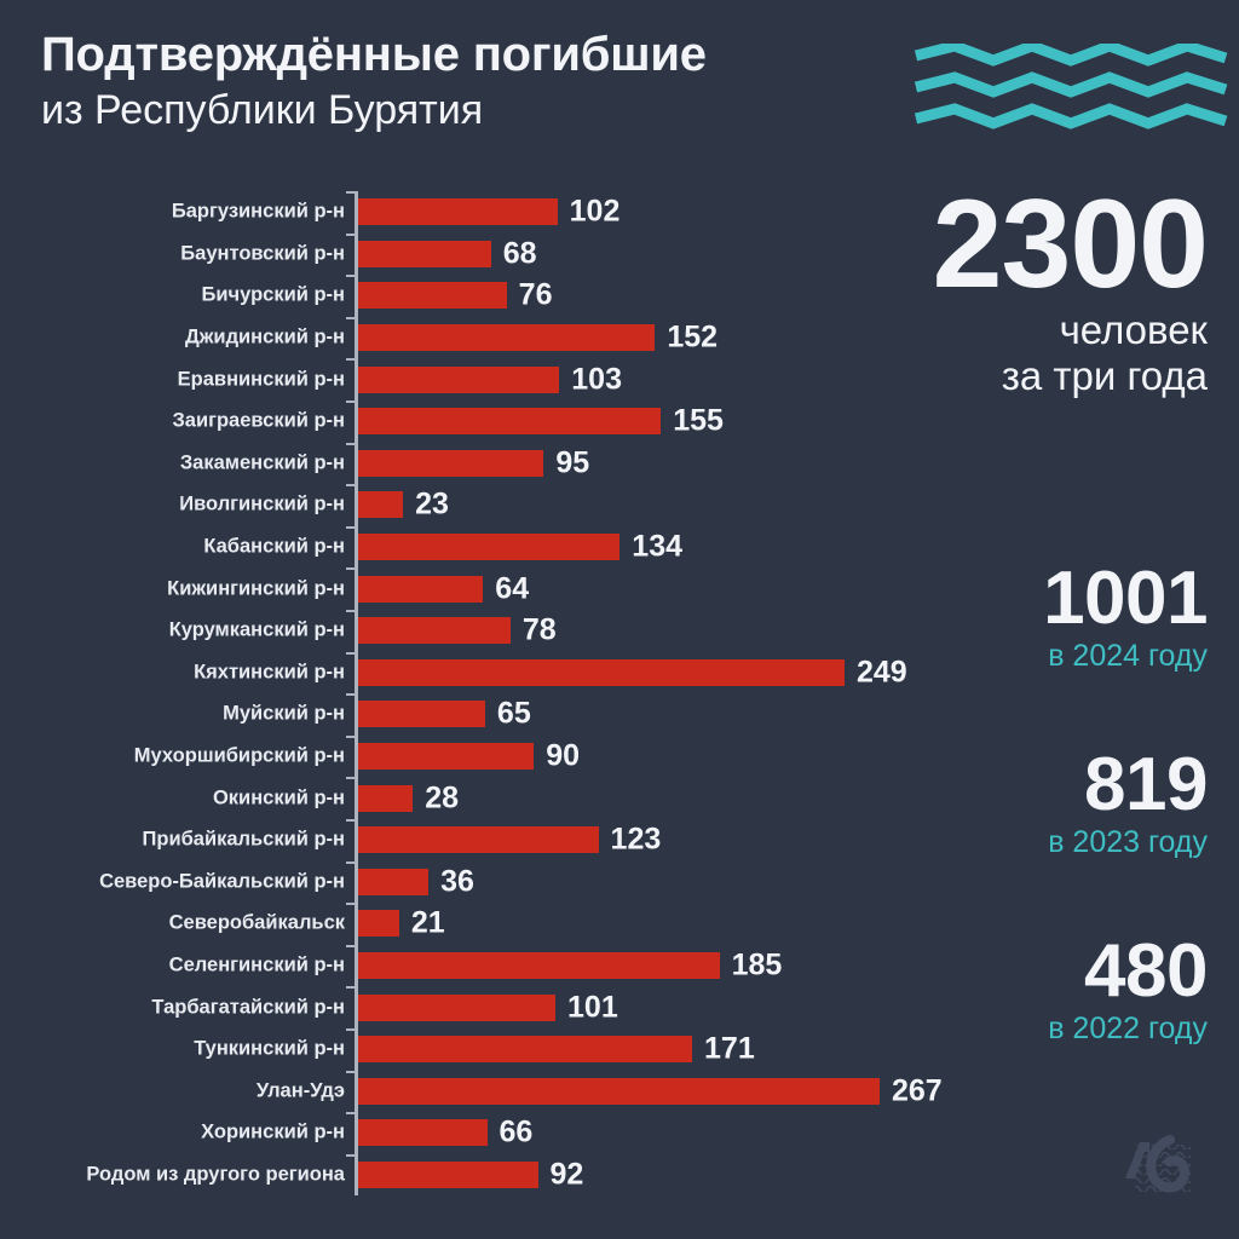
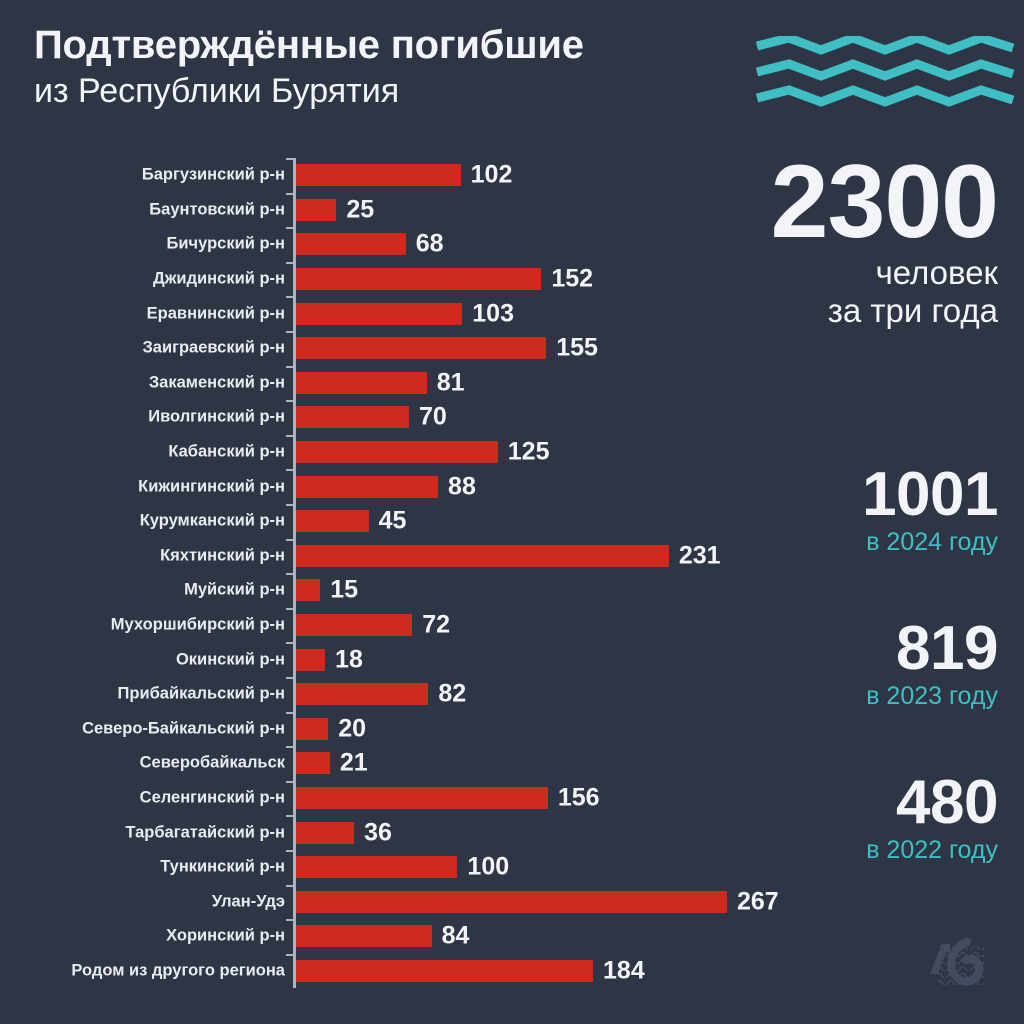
Баунтовский р-н: 68 -> 25
Бичурский р-н: 76 -> 68
Закаменский р-н: 95 -> 81
Иволгинский р-н: 23 -> 70
Кабанский р-н: 134 -> 125
Кижингинский р-н: 64 -> 88
Курумканский р-н: 78 -> 45
Кяхтинский р-н: 249 -> 231
Муйский р-н: 65 -> 15
Мухоршибирский р-н: 90 -> 72
Окинский р-н: 28 -> 18
Прибайкальский р-н: 123 -> 82
Северо-Байкальский р-н: 36 -> 20
Селенгинский р-н: 185 -> 156
Тарбагатайский р-н: 101 -> 36
Тункинский р-н: 171 -> 100
Хоринский р-н: 66 -> 84
Родом из другого региона: 92 -> 184
